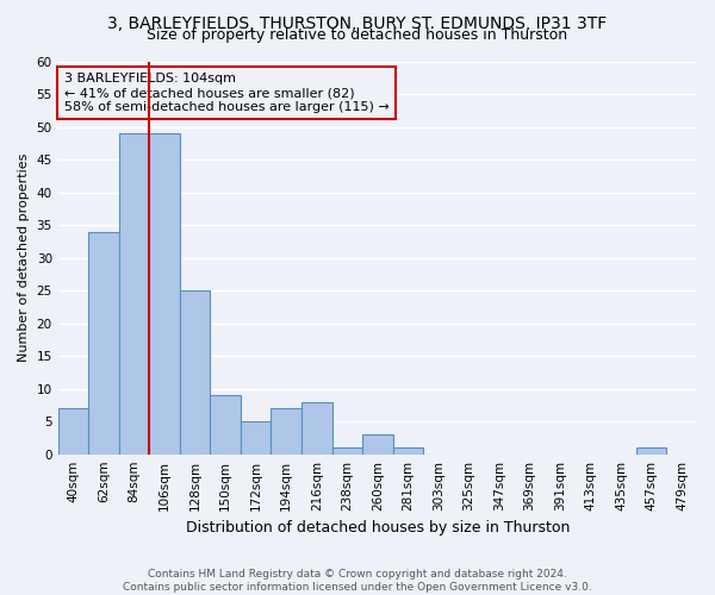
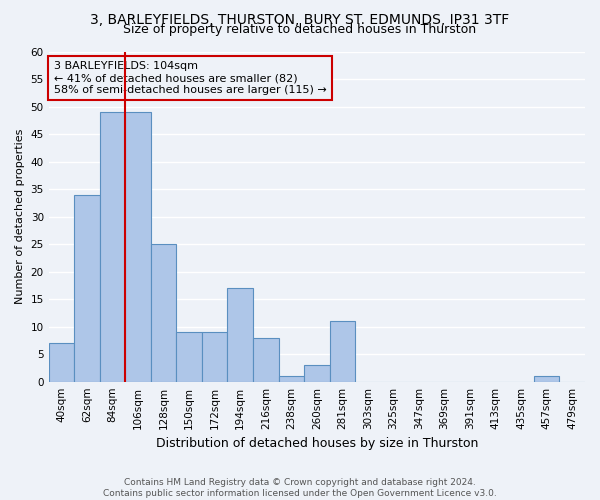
172sqm: 5 -> 9
194sqm: 7 -> 17
281sqm: 1 -> 11
